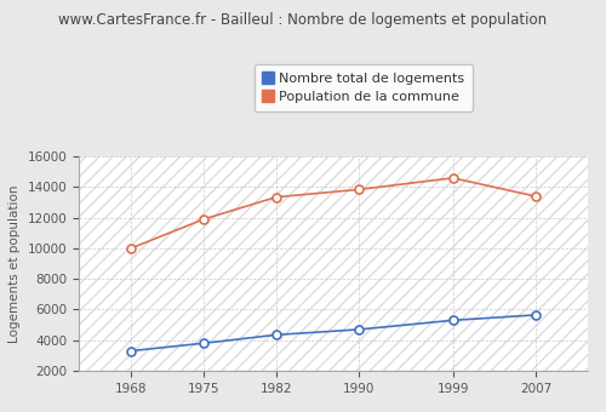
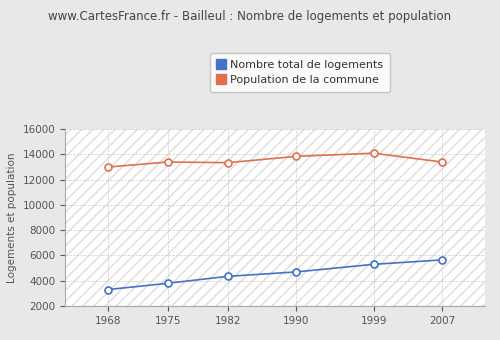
Population de la commune/1968: 10000 -> 13000
Population de la commune/1975: 11900 -> 13400
Population de la commune/1999: 14600 -> 14100
